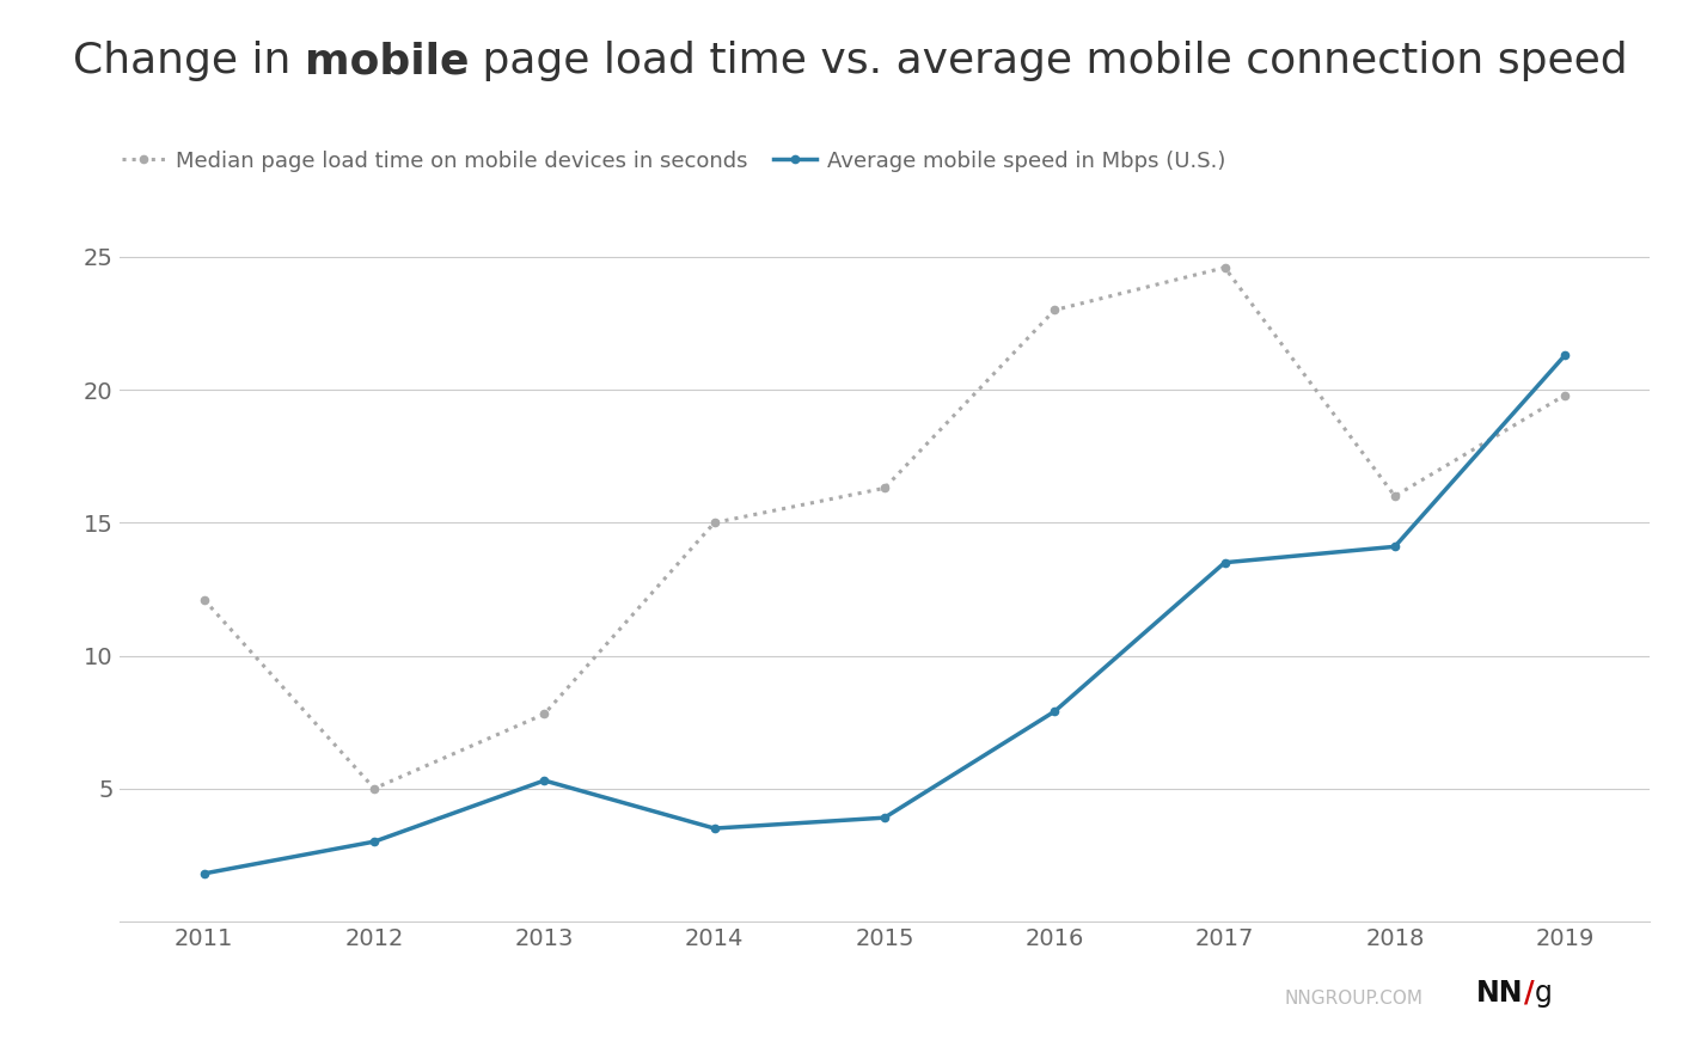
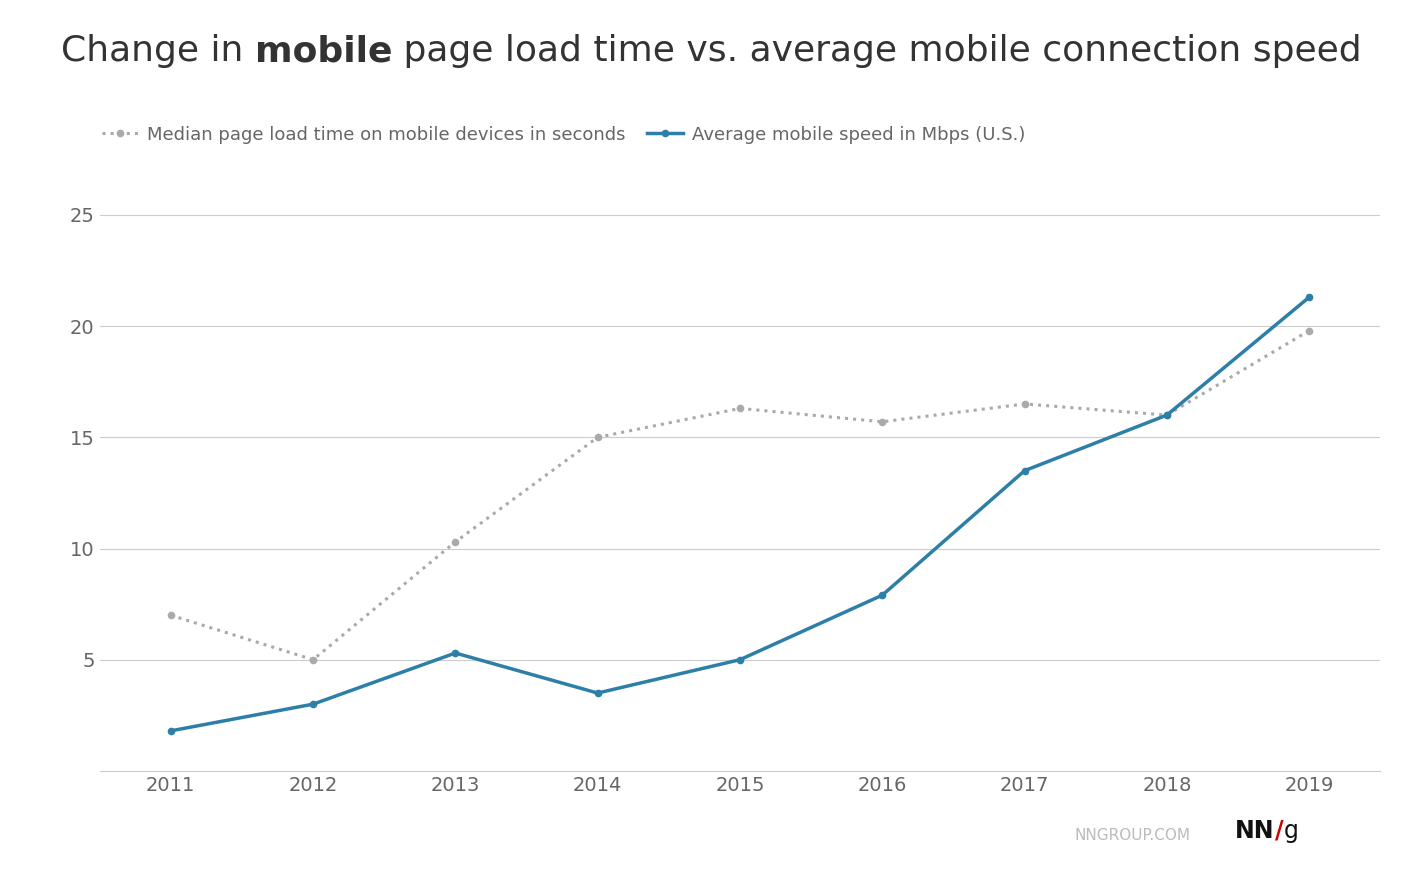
Median page load time on mobile devices in seconds/2011: 12.1 -> 7.0
Median page load time on mobile devices in seconds/2013: 7.8 -> 10.3
Average mobile speed in Mbps (U.S.)/2015: 3.9 -> 5.0
Median page load time on mobile devices in seconds/2016: 23.0 -> 15.7
Median page load time on mobile devices in seconds/2017: 24.6 -> 16.5
Average mobile speed in Mbps (U.S.)/2018: 14.1 -> 16.0
